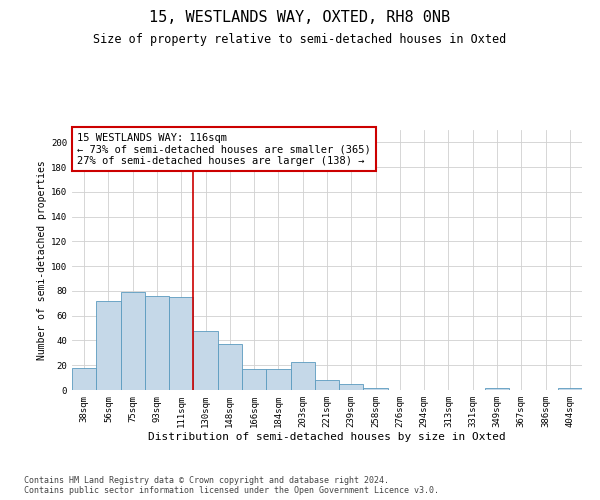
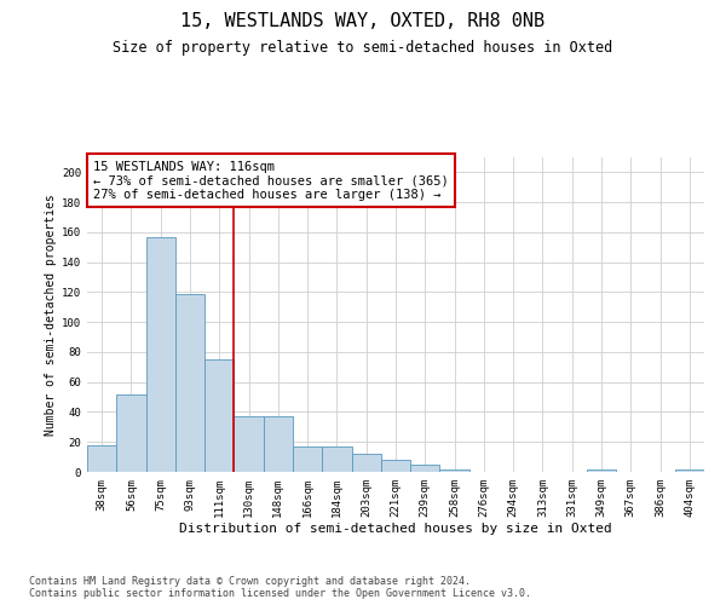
56sqm: 72 -> 52
75sqm: 79 -> 157
93sqm: 76 -> 119
130sqm: 48 -> 37
203sqm: 23 -> 12
